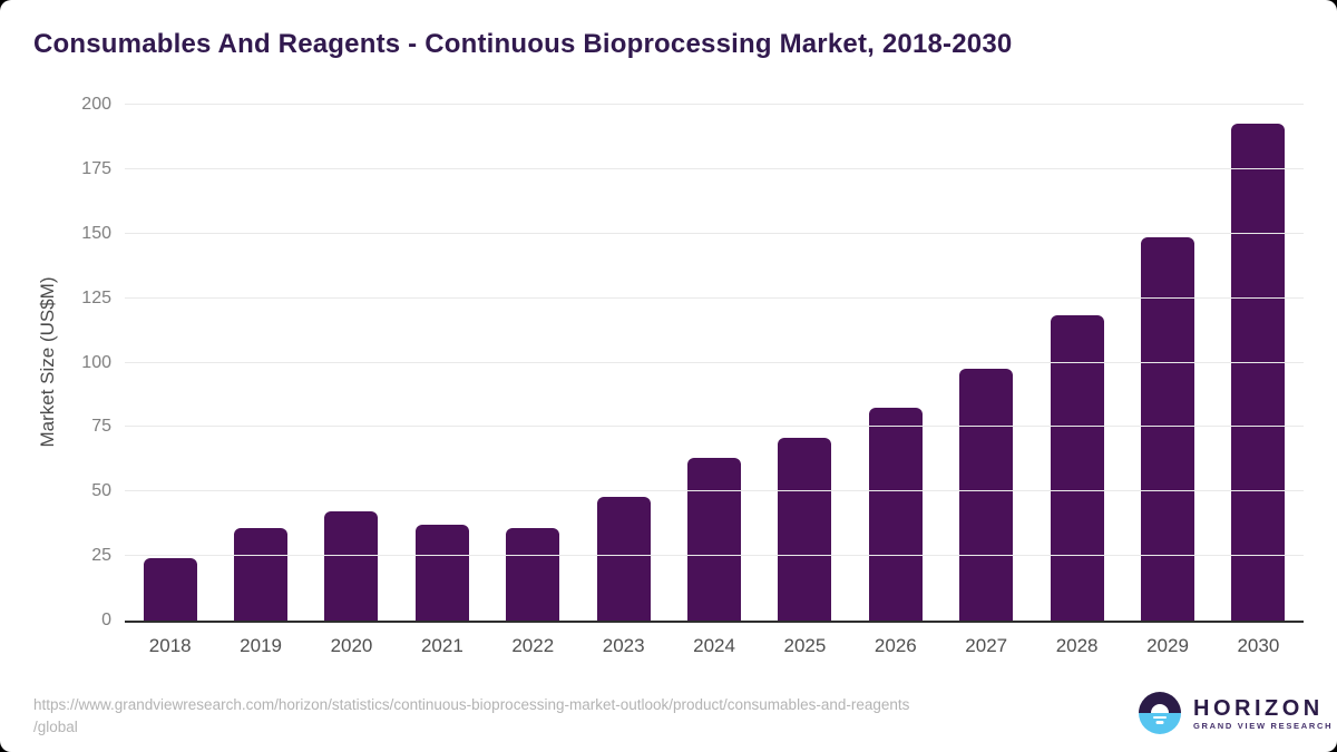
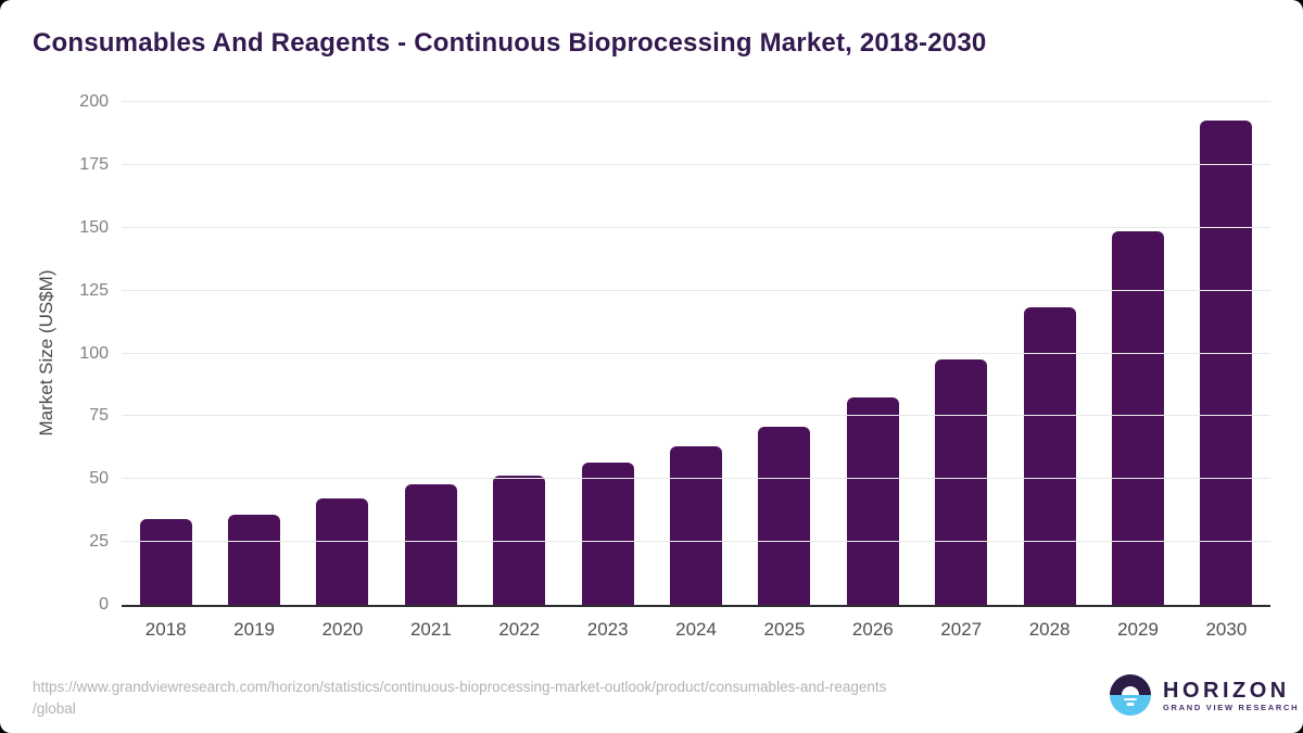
2018: 24 -> 34
2021: 37 -> 48
2022: 36 -> 52
2023: 48 -> 56
